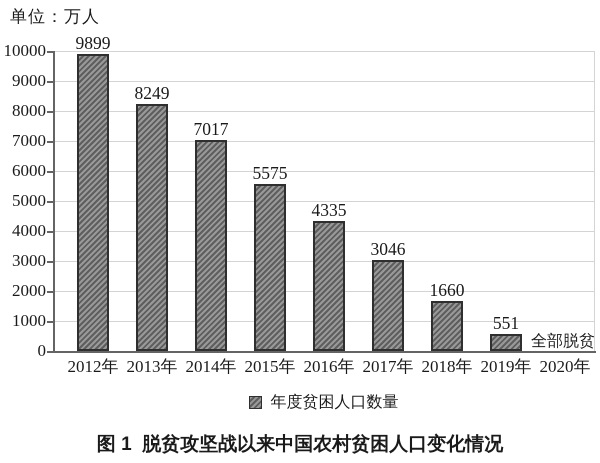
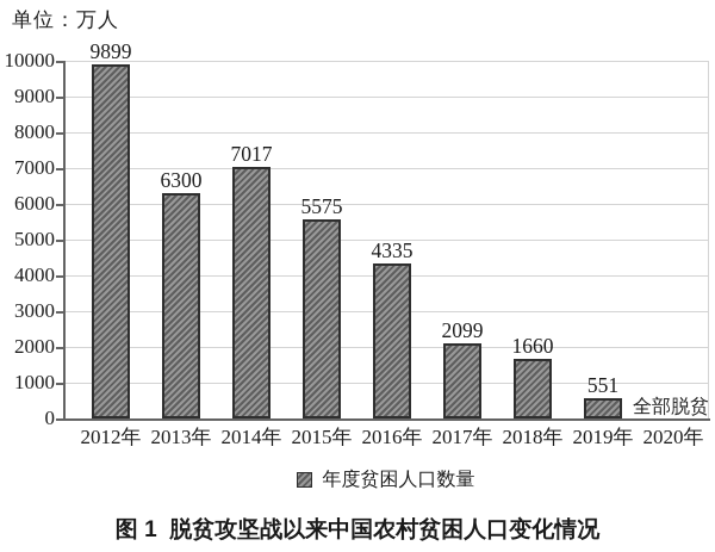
2013年: 8249 -> 6300
2017年: 3046 -> 2099
